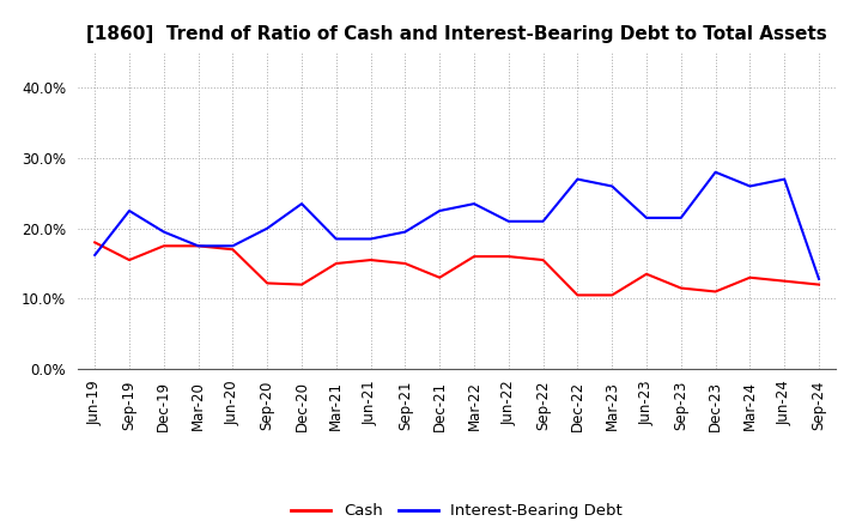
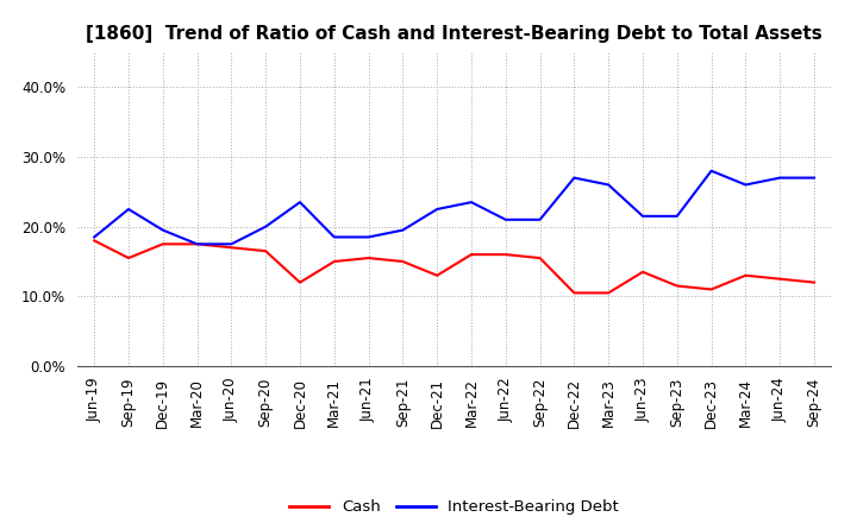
Interest-Bearing Debt/Jun-19: 16.2% -> 18.5%
Cash/Sep-20: 12.2% -> 16.5%
Interest-Bearing Debt/Sep-24: 12.8% -> 27.0%
